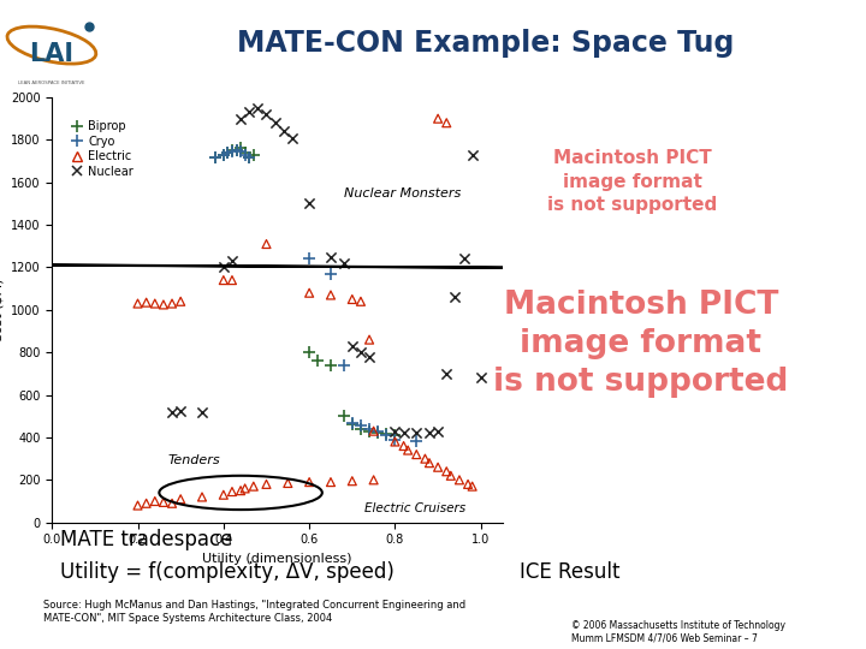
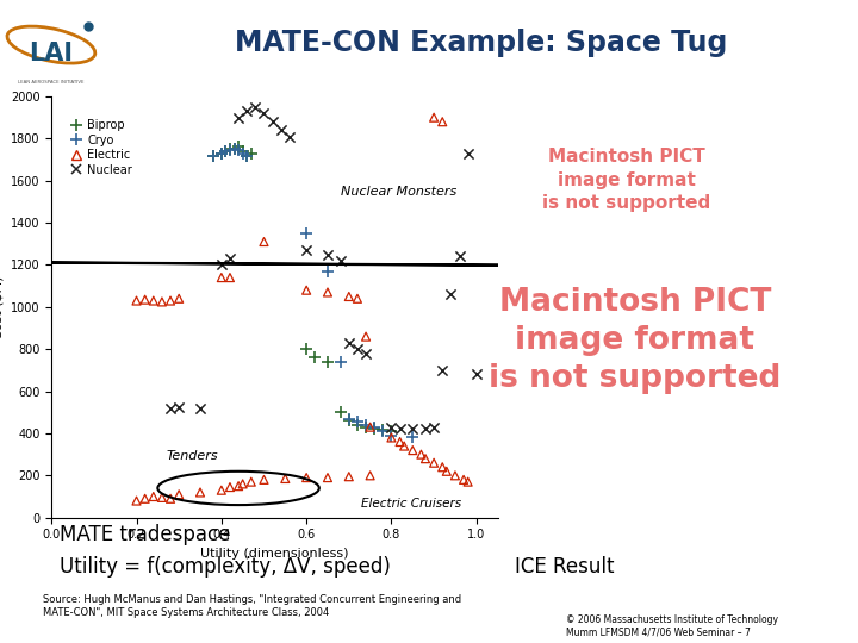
Cryo/0.6: 1240 -> 1350
Nuclear/0.6: 1500 -> 1270
